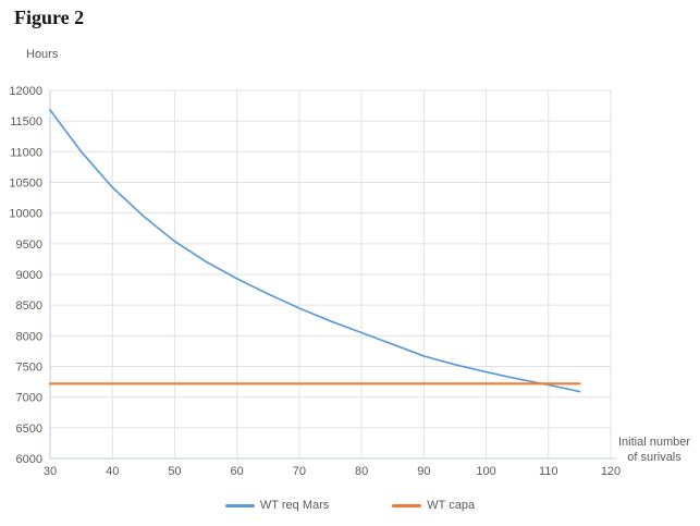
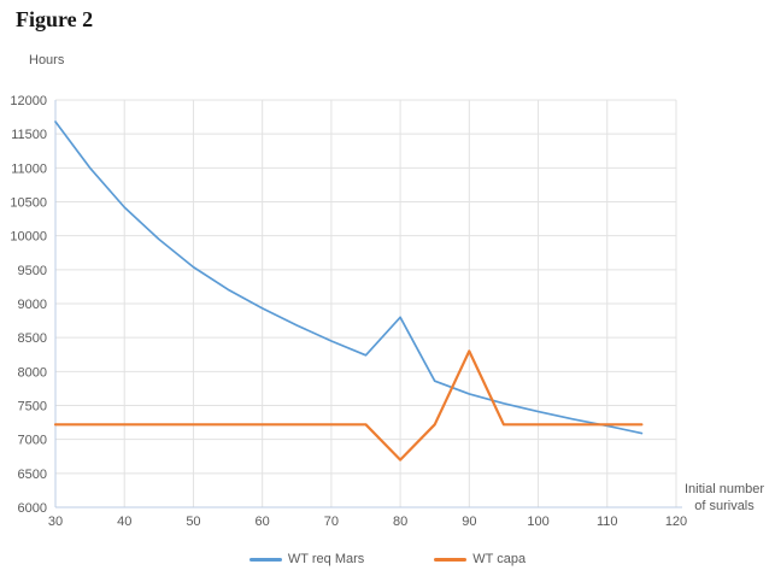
WT req Mars/80: 8000 -> 8800
WT capa/80: 7200 -> 6700
WT capa/90: 7200 -> 8300
